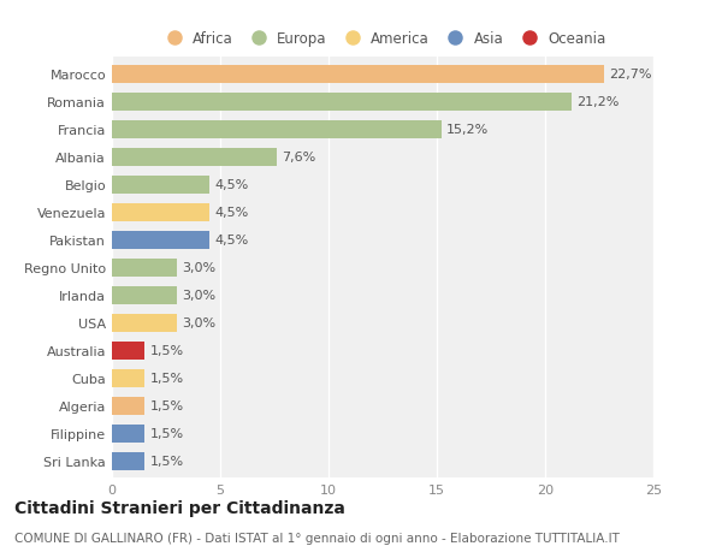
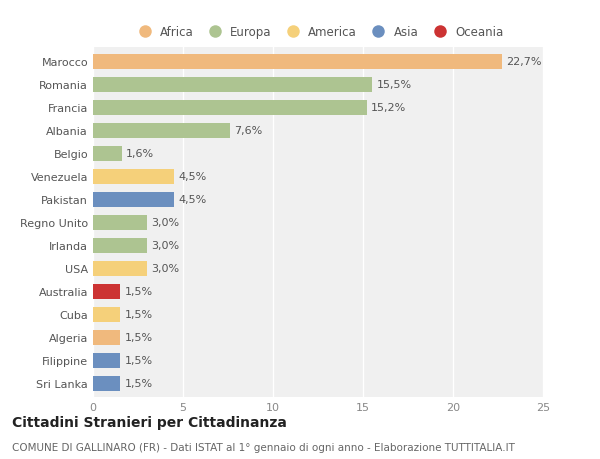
Romania: 21,2% -> 15,5%
Belgio: 4,5% -> 1,6%
